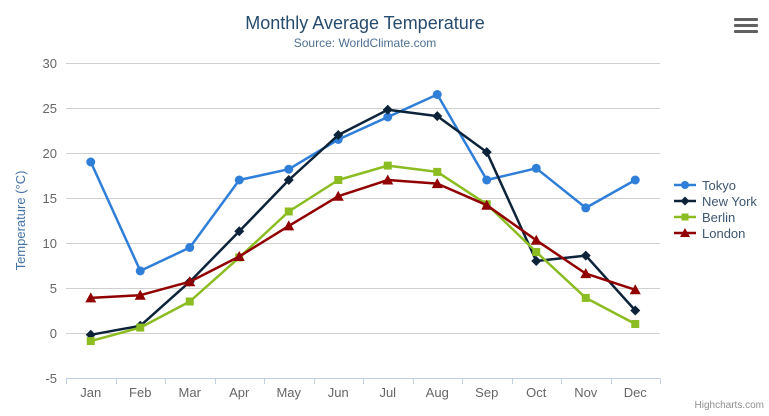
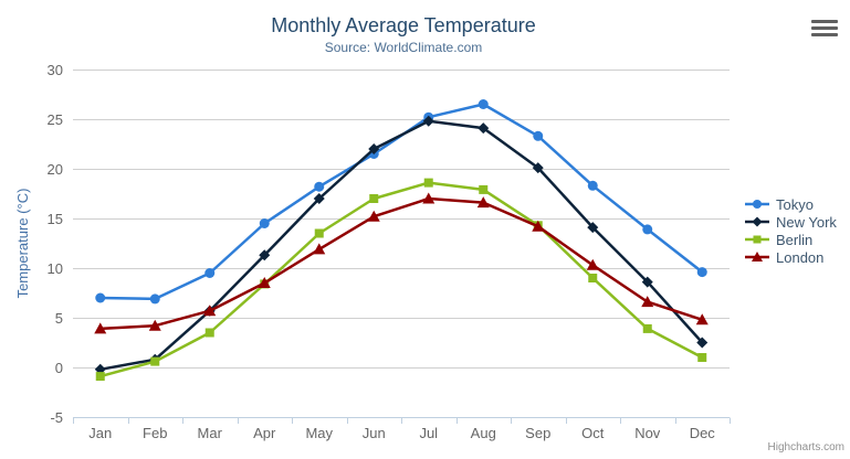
Tokyo/Jan: 19 -> 7
Tokyo/Apr: 17 -> 14
Tokyo/Jul: 24 -> 25
Tokyo/Sep: 17 -> 23
New York/Oct: 8 -> 14
Tokyo/Dec: 17 -> 10
